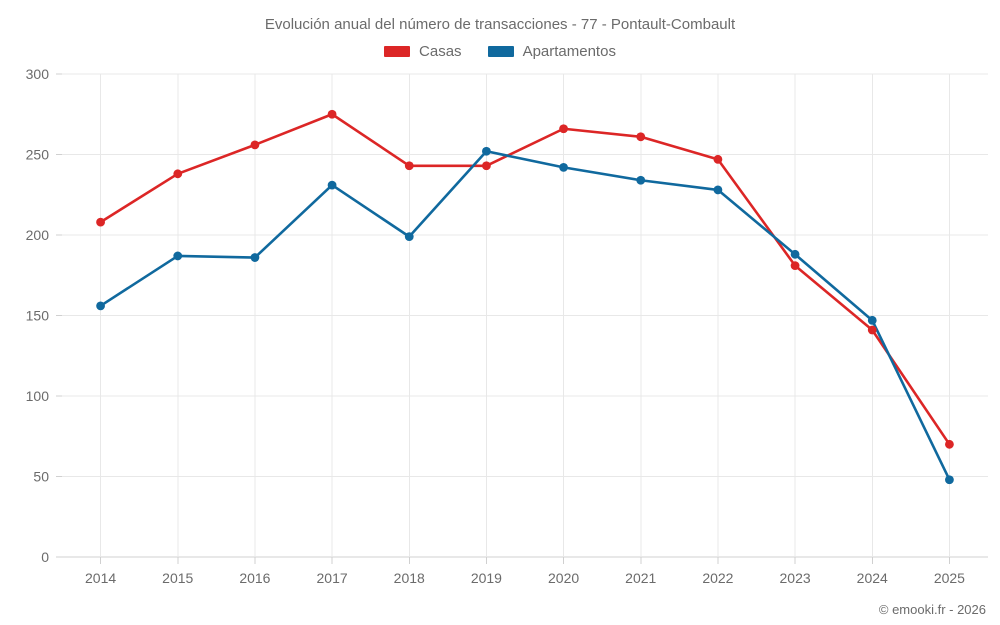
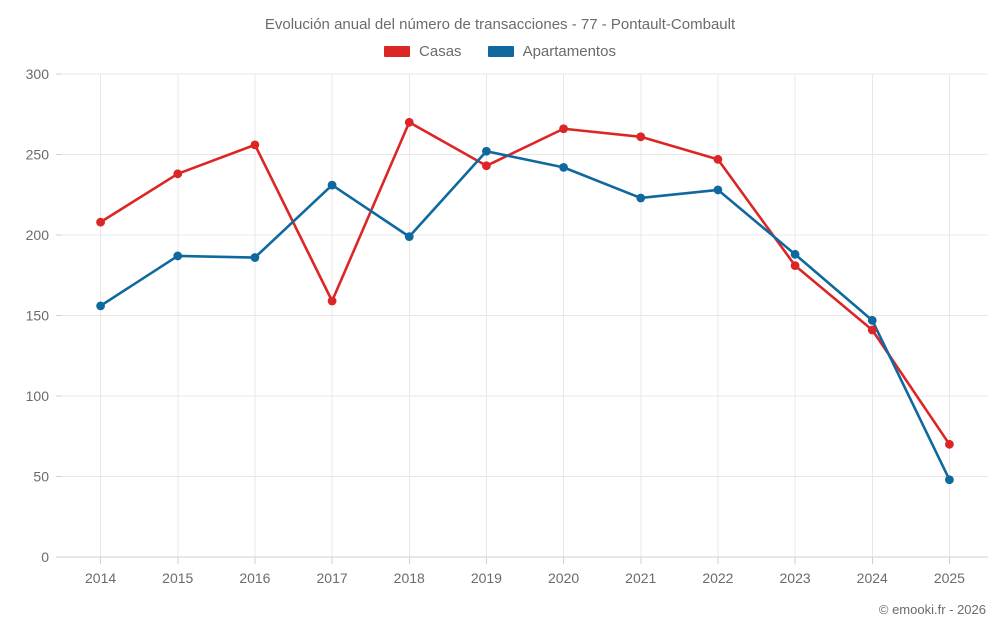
Casas/2017: 275 -> 159
Casas/2018: 243 -> 270
Apartamentos/2021: 234 -> 223
